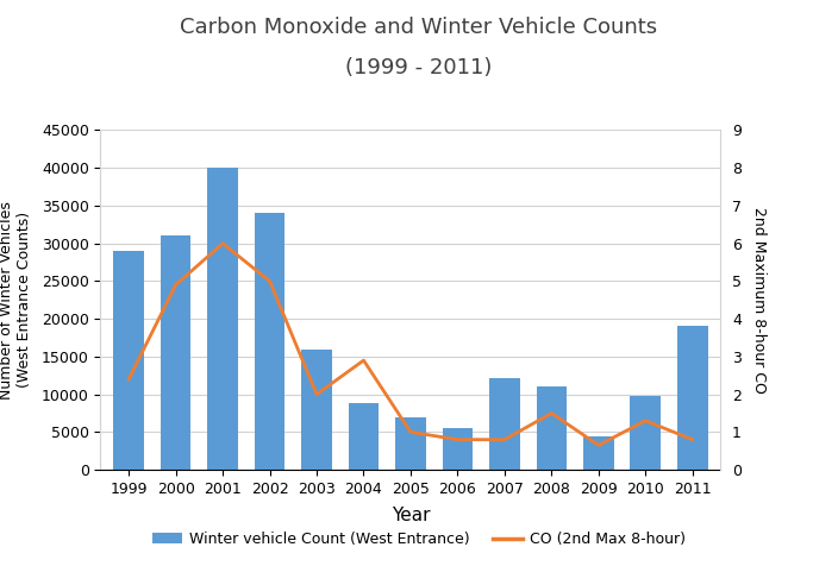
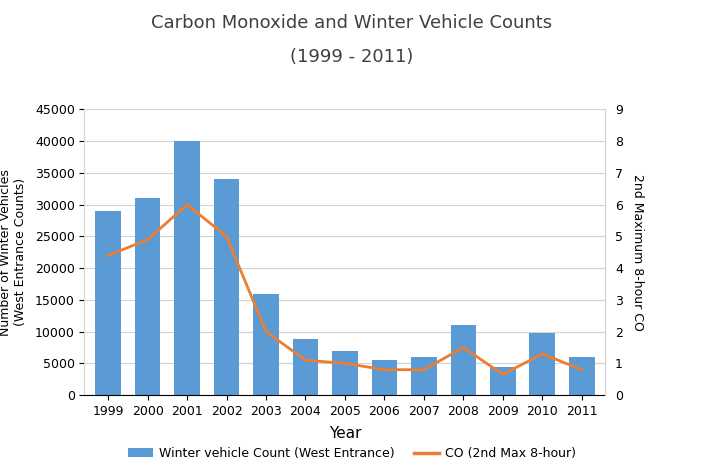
CO (2nd Max 8-hour)/1999: 2.40 -> 4.40
CO (2nd Max 8-hour)/2004: 2.90 -> 1.10
Winter vehicle Count (West Entrance)/2007: 12200 -> 6000
Winter vehicle Count (West Entrance)/2011: 19000 -> 6000
